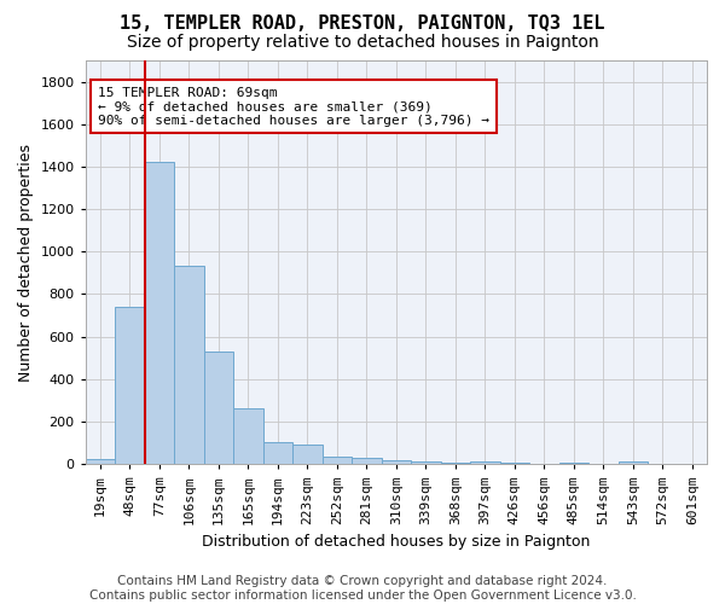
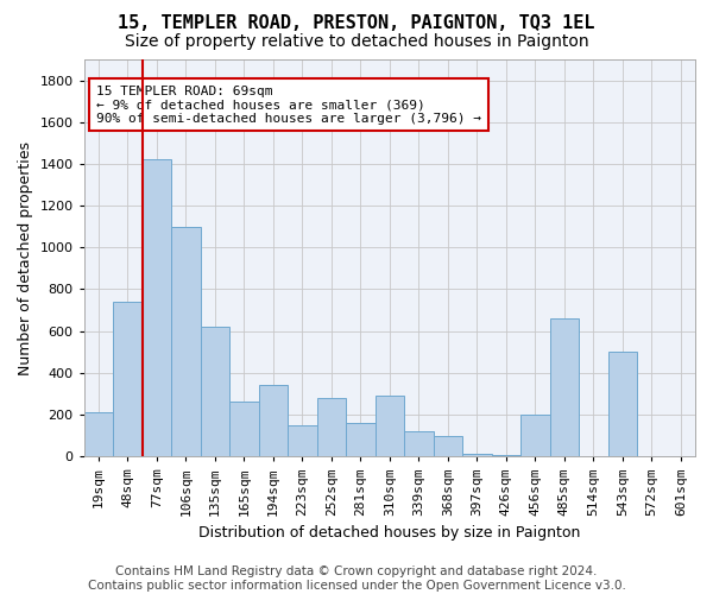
19sqm: 20 -> 210
106sqm: 940 -> 1100
135sqm: 530 -> 620
194sqm: 100 -> 340
223sqm: 90 -> 150
252sqm: 40 -> 280
281sqm: 30 -> 160
310sqm: 20 -> 290
339sqm: 10 -> 120
368sqm: 0 -> 100
456sqm: 0 -> 200
485sqm: 0 -> 660
543sqm: 10 -> 500
